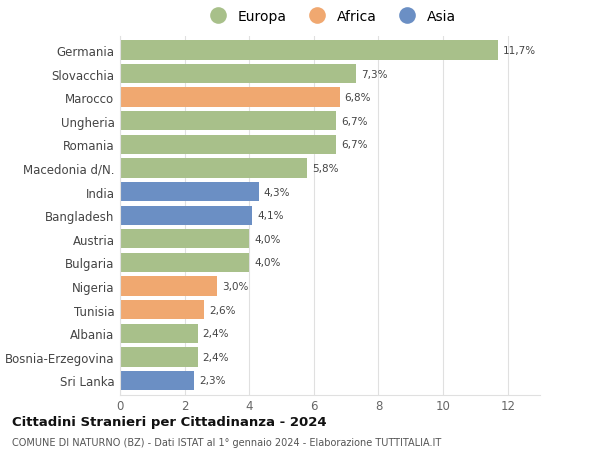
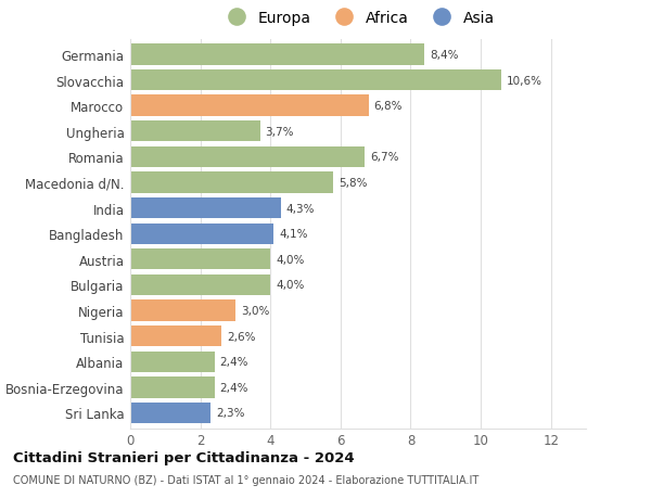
Germania: 11,7% -> 8,4%
Slovacchia: 7,3% -> 10,6%
Ungheria: 6,7% -> 3,7%
